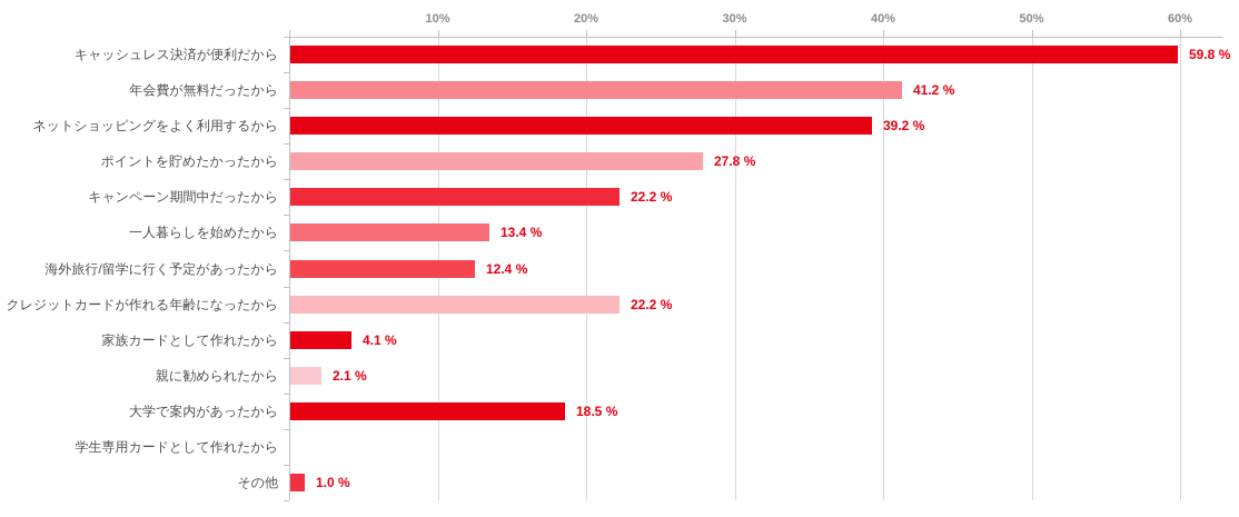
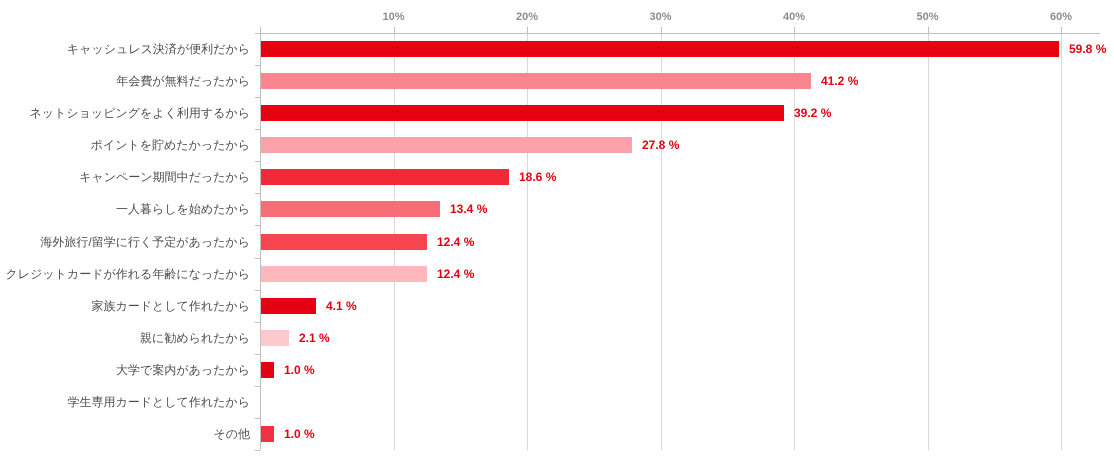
キャンペーン期間中だったから: 22.2 -> 18.6
クレジットカードが作れる年齢になったから: 22.2 -> 12.4
大学で案内があったから: 18.5 -> 1.0
